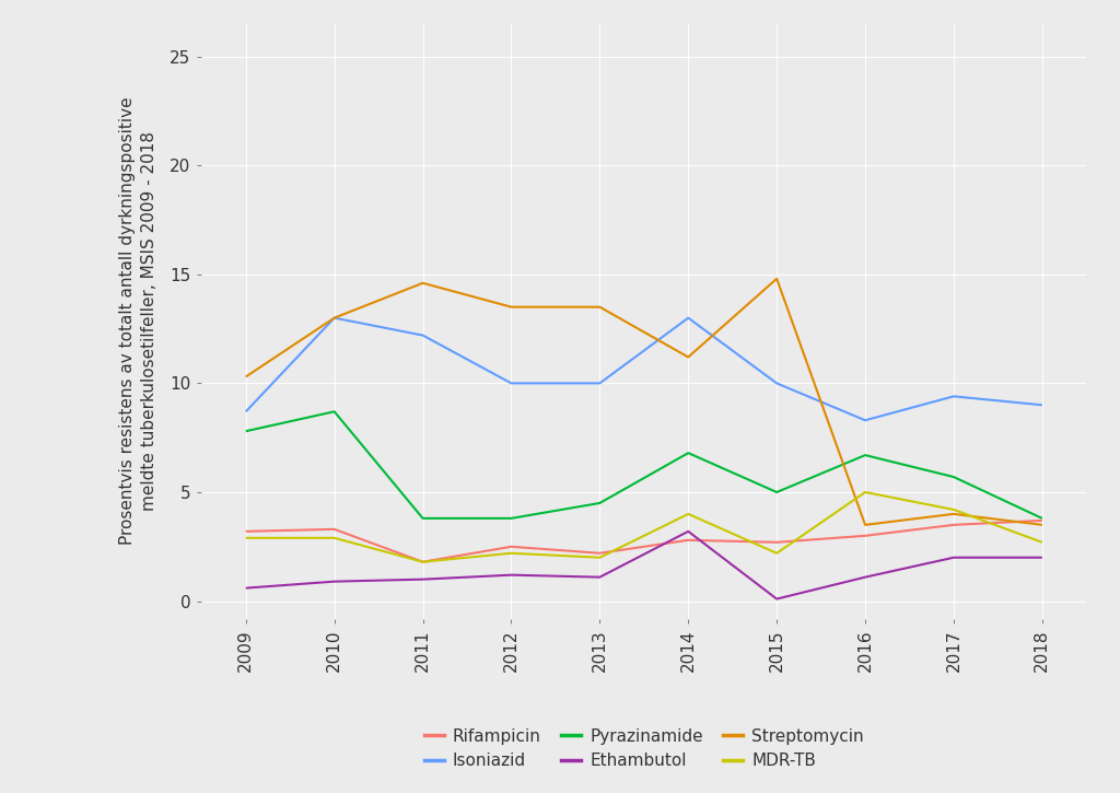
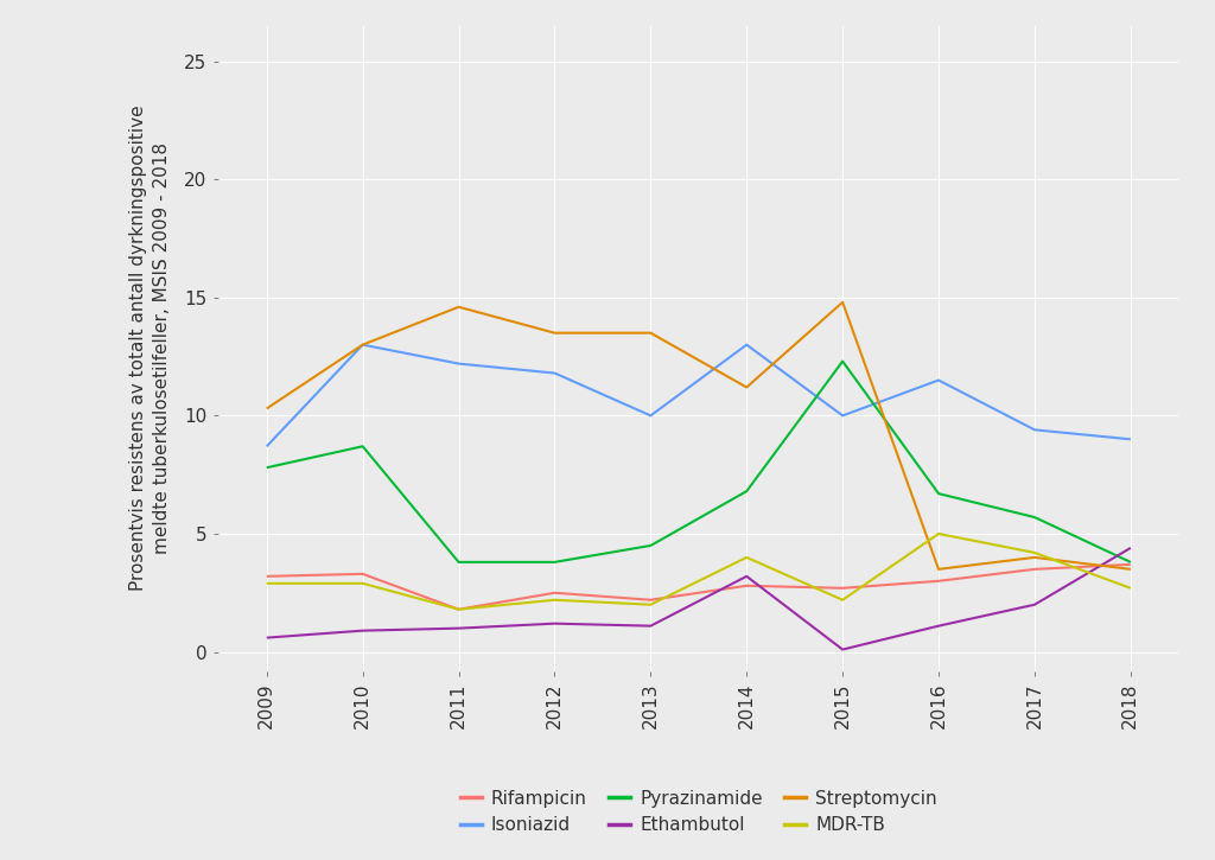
Isoniazid/2012: 10.0 -> 11.8
Pyrazinamide/2015: 5.0 -> 12.3
Isoniazid/2016: 8.3 -> 11.5
Ethambutol/2018: 2.0 -> 4.4
